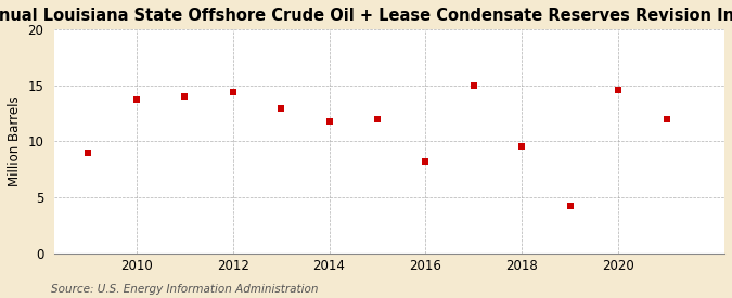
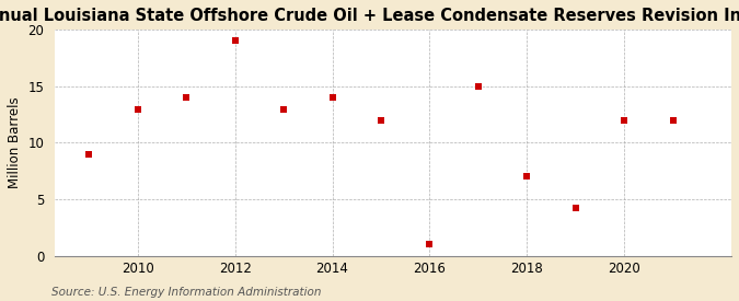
2010: 13.7 -> 13.0
2012: 14.4 -> 19.1
2014: 11.8 -> 14.0
2016: 8.2 -> 1.0
2018: 9.6 -> 7.0
2020: 14.6 -> 12.0
